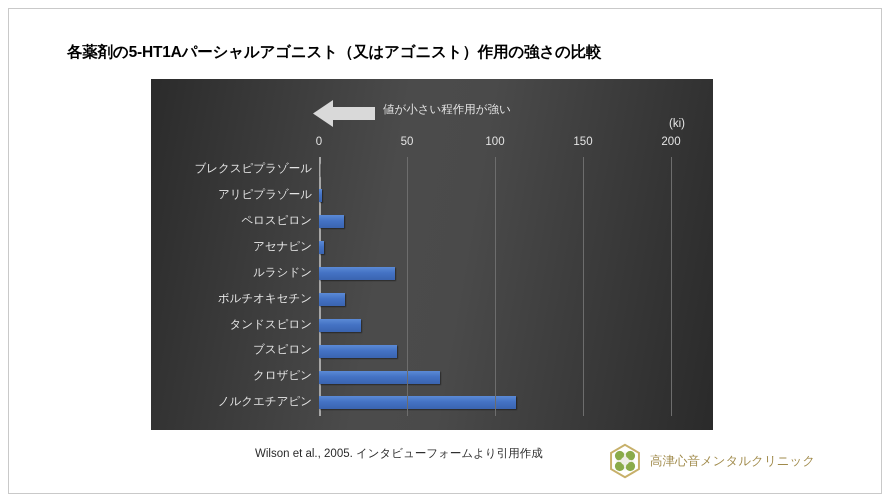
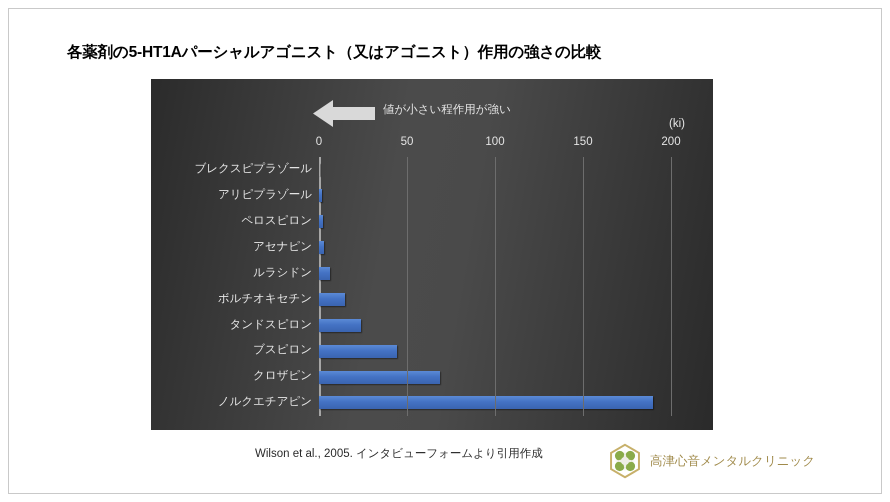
ペロスピロン: 14 -> 2
ルラシドン: 43 -> 6
ノルクエチアピン: 112 -> 190
